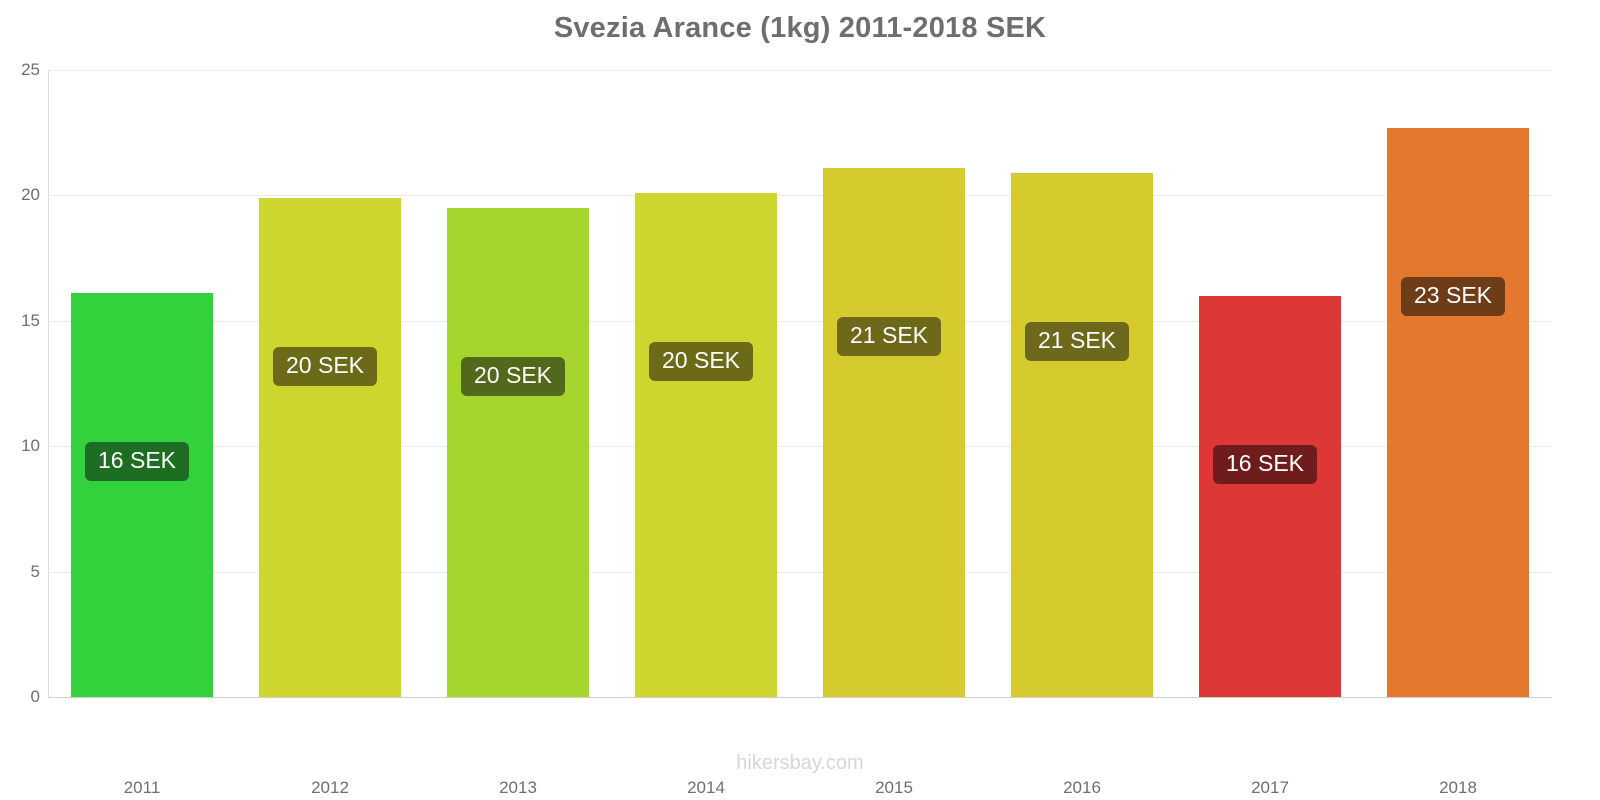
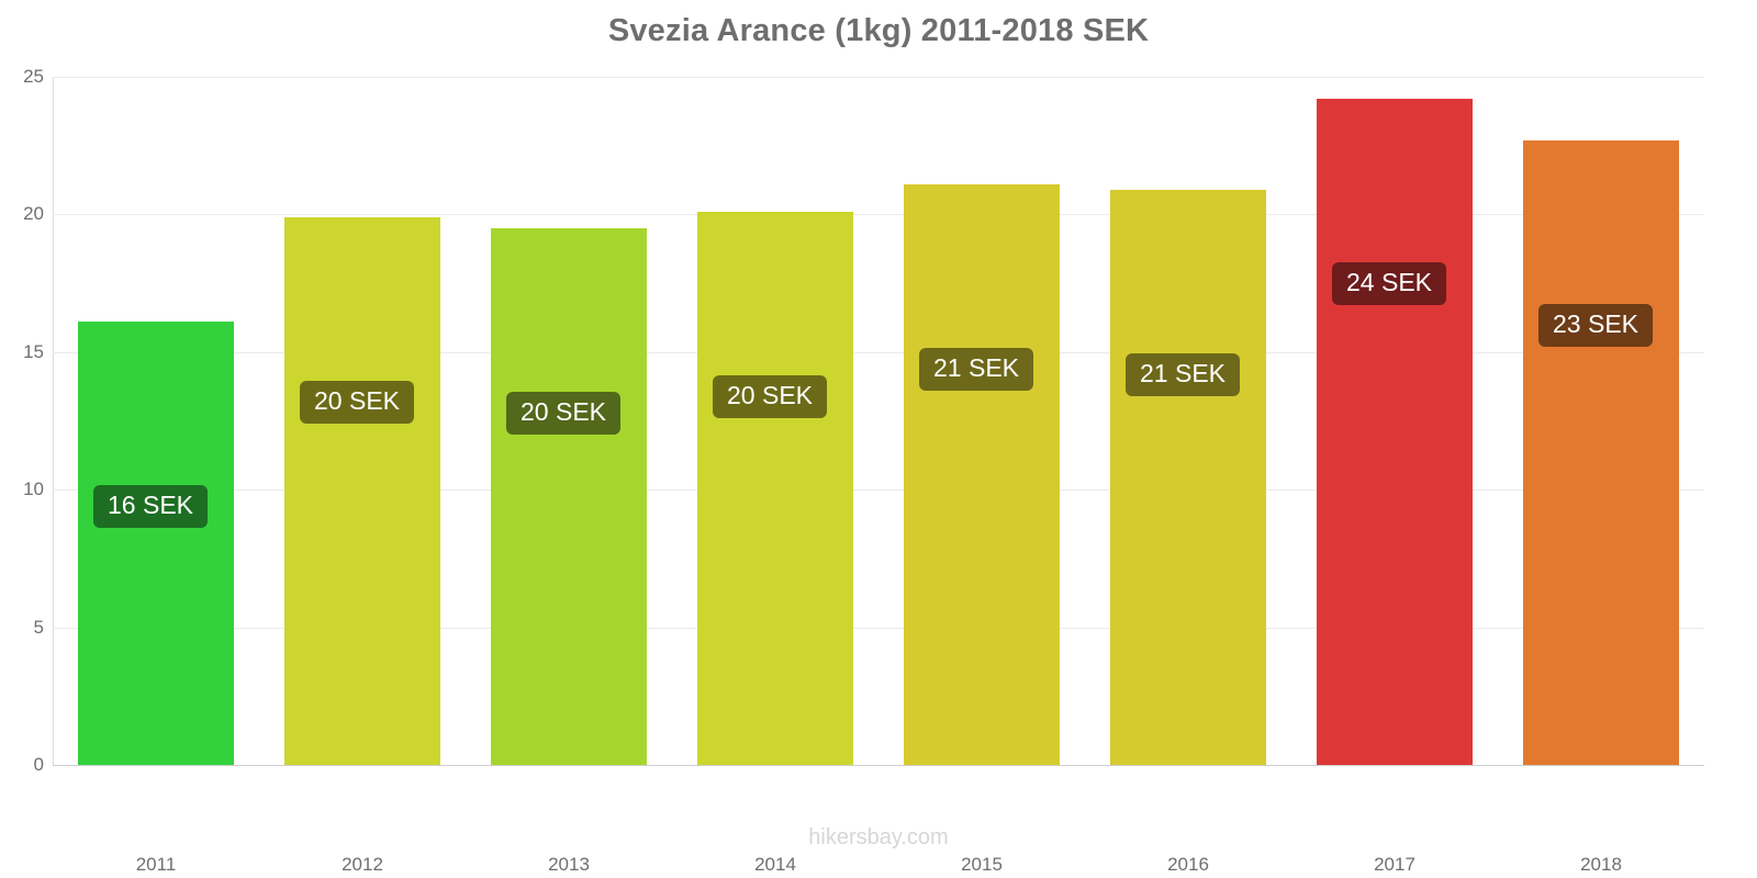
2017: 16 -> 24
